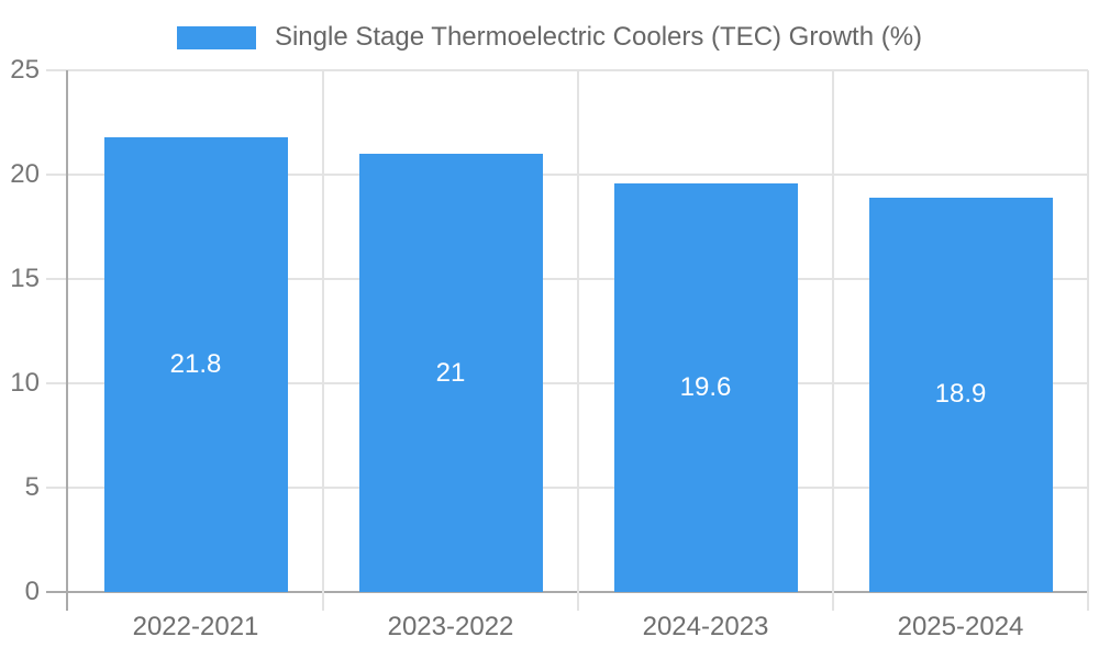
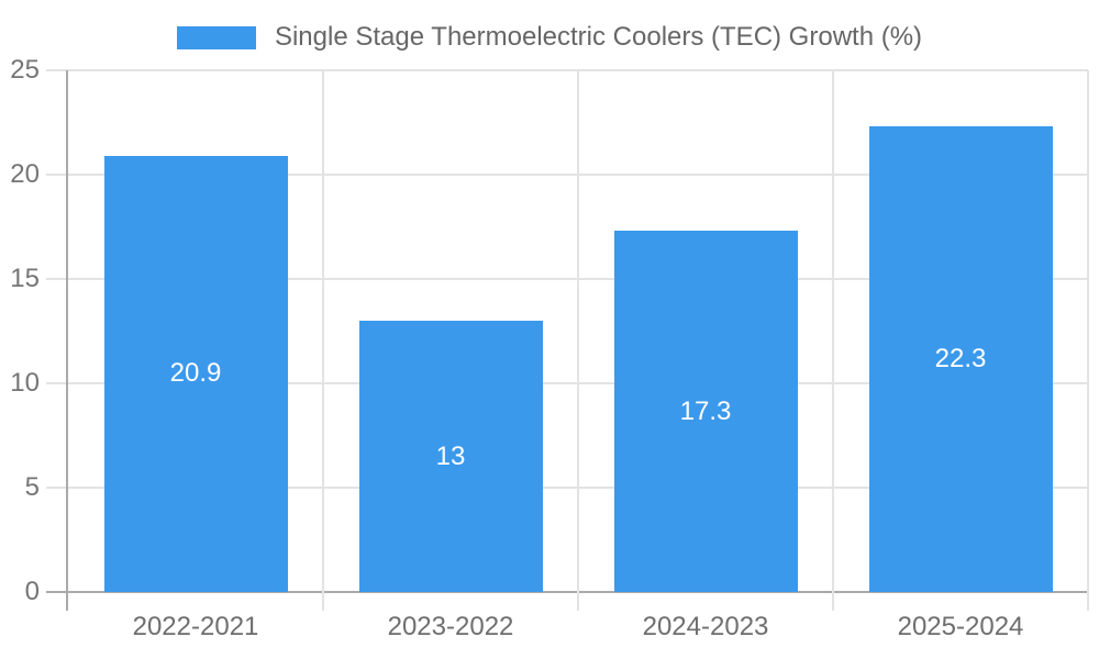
2022-2021: 21.8 -> 20.9
2023-2022: 21 -> 13
2024-2023: 19.6 -> 17.3
2025-2024: 18.9 -> 22.3
